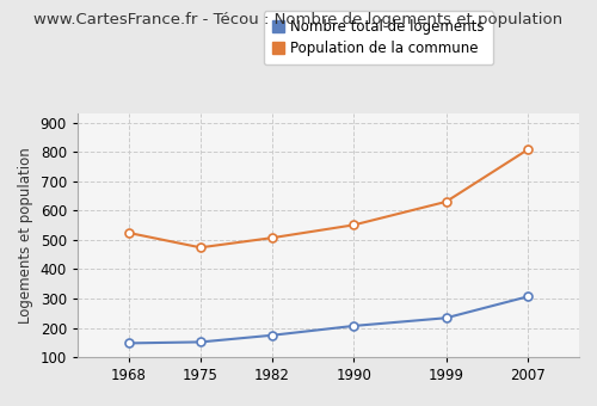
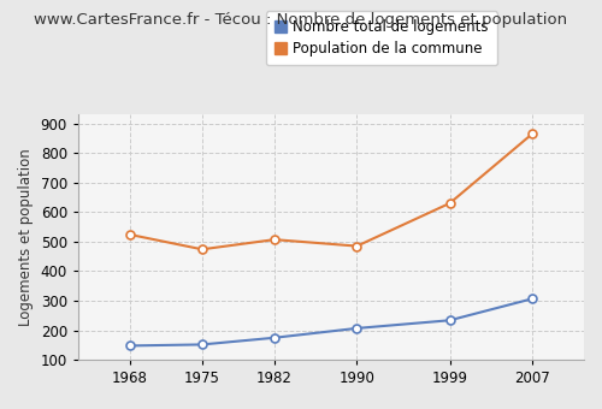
Population de la commune/1990: 551 -> 485
Population de la commune/2007: 808 -> 865
